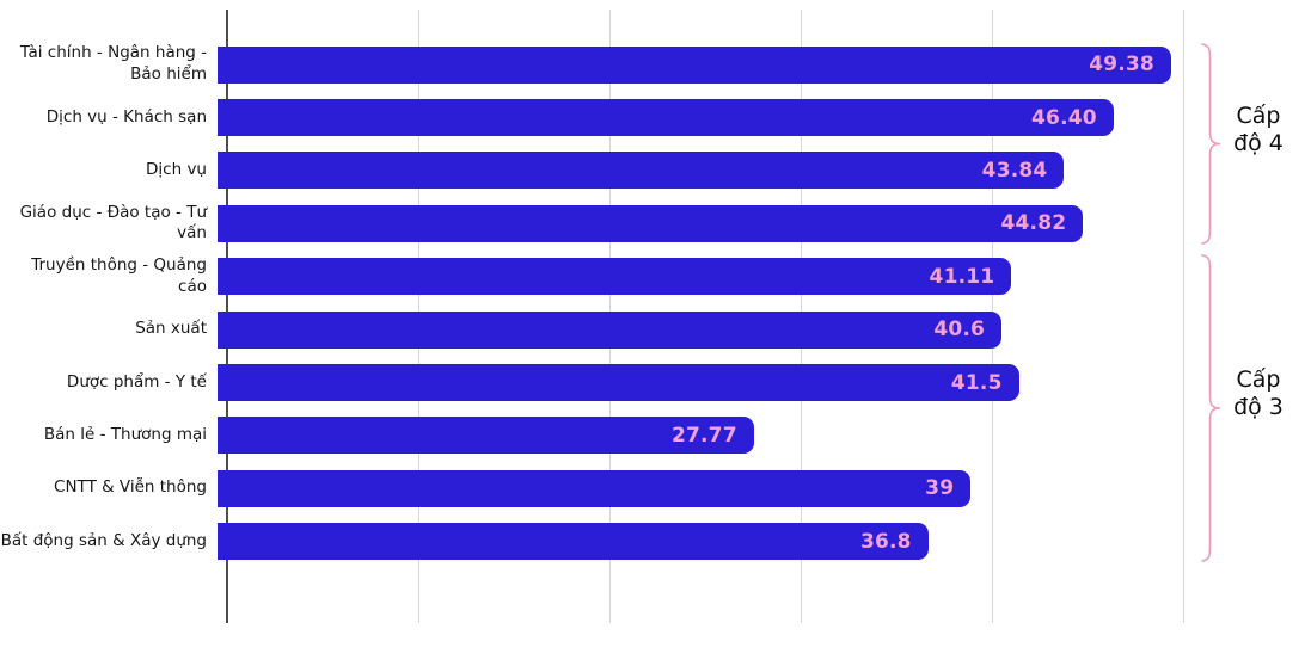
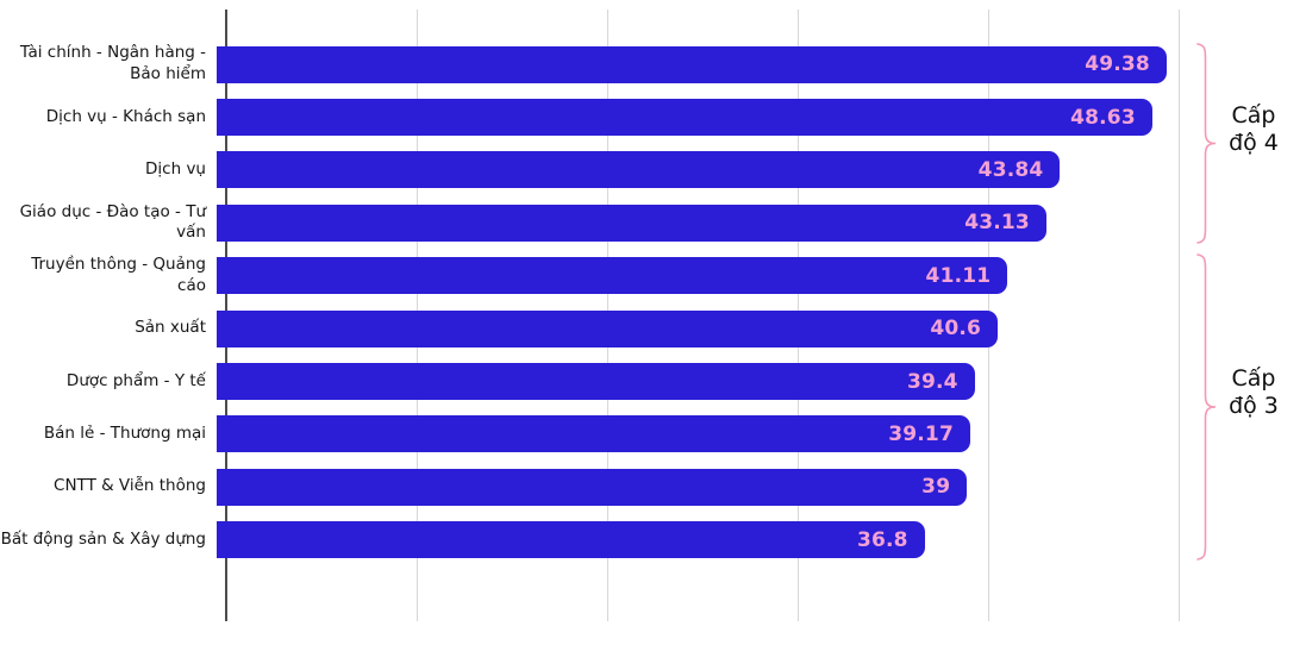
Dịch vụ - Khách sạn: 46.40 -> 48.63
Giáo dục - Đào tạo - Tư vấn: 44.82 -> 43.13
Dược phẩm - Y tế: 41.5 -> 39.4
Bán lẻ - Thương mại: 27.77 -> 39.17
